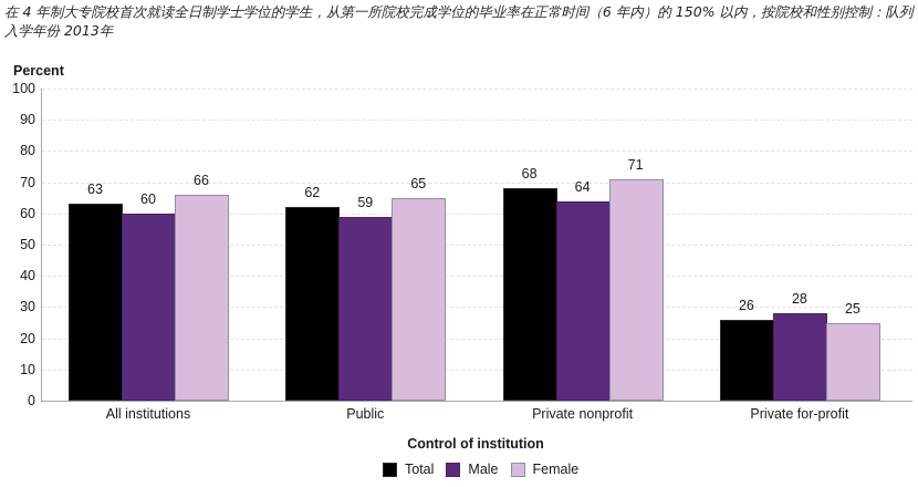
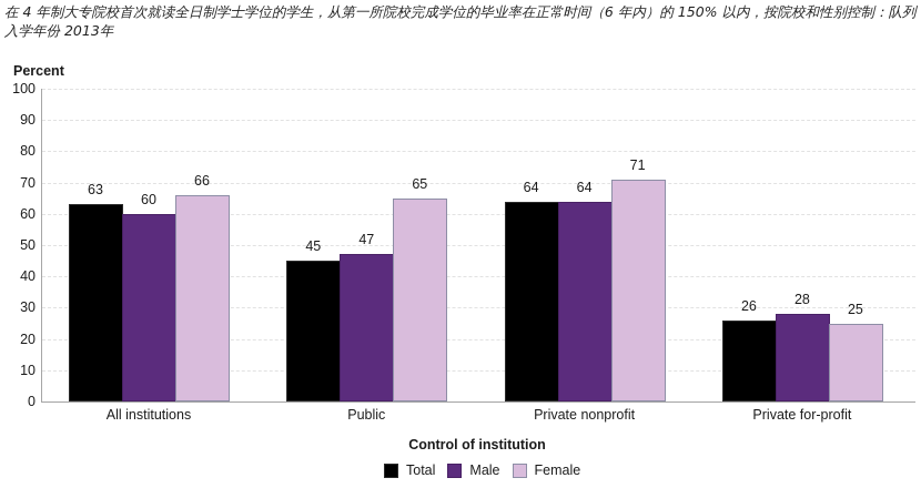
Total/Public: 62 -> 45
Male/Public: 59 -> 47
Total/Private nonprofit: 68 -> 64
